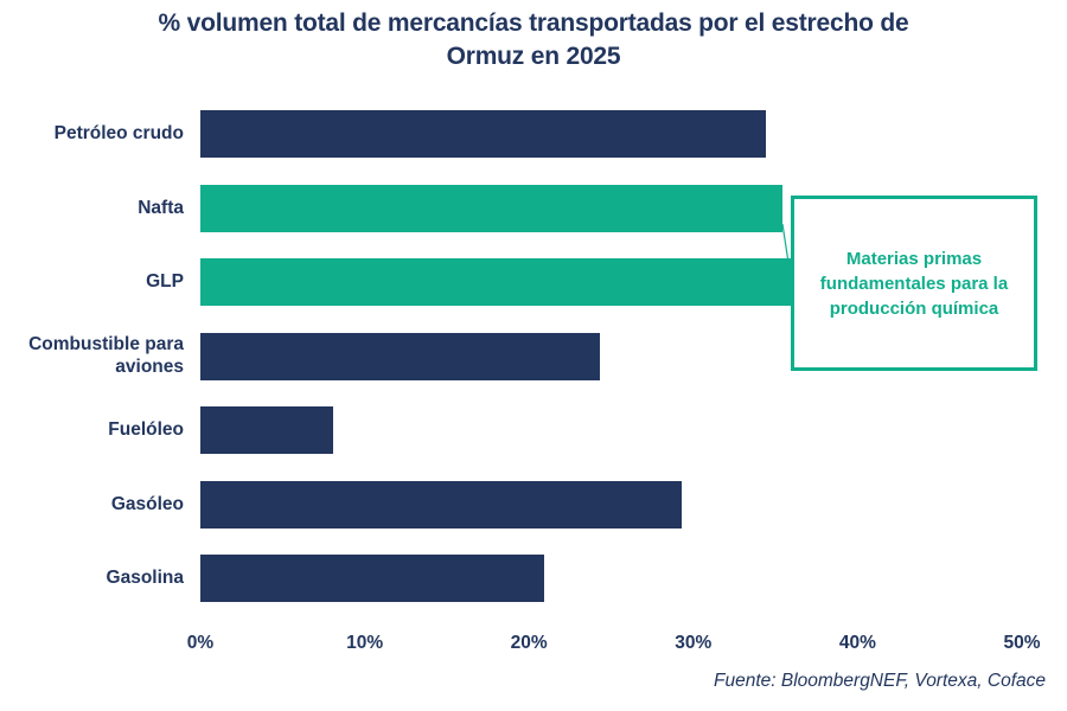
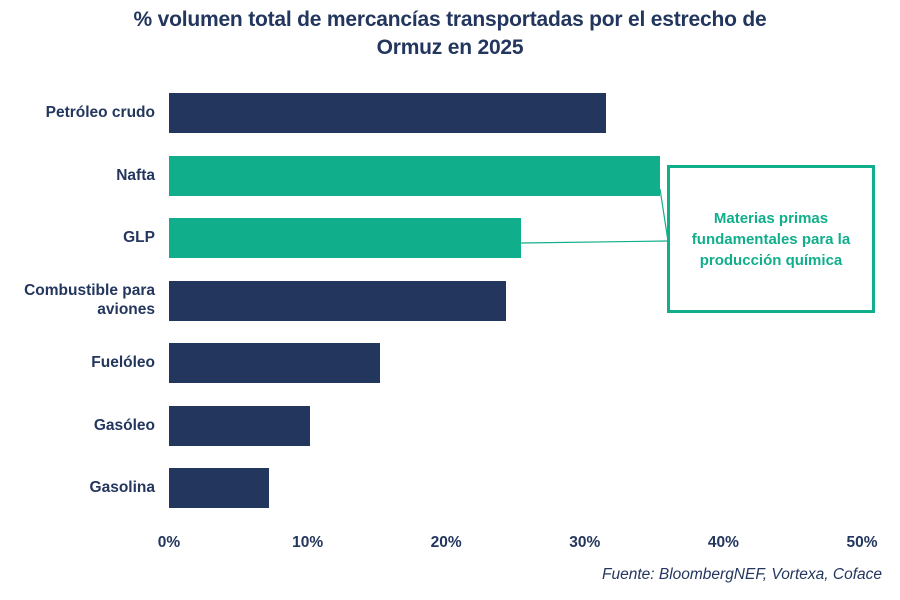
Petróleo crudo: 34.4% -> 31.5%
GLP: 38.4% -> 25.4%
Fuelóleo: 8.1% -> 15.2%
Gasóleo: 29.3% -> 10.2%
Gasolina: 20.9% -> 7.2%
